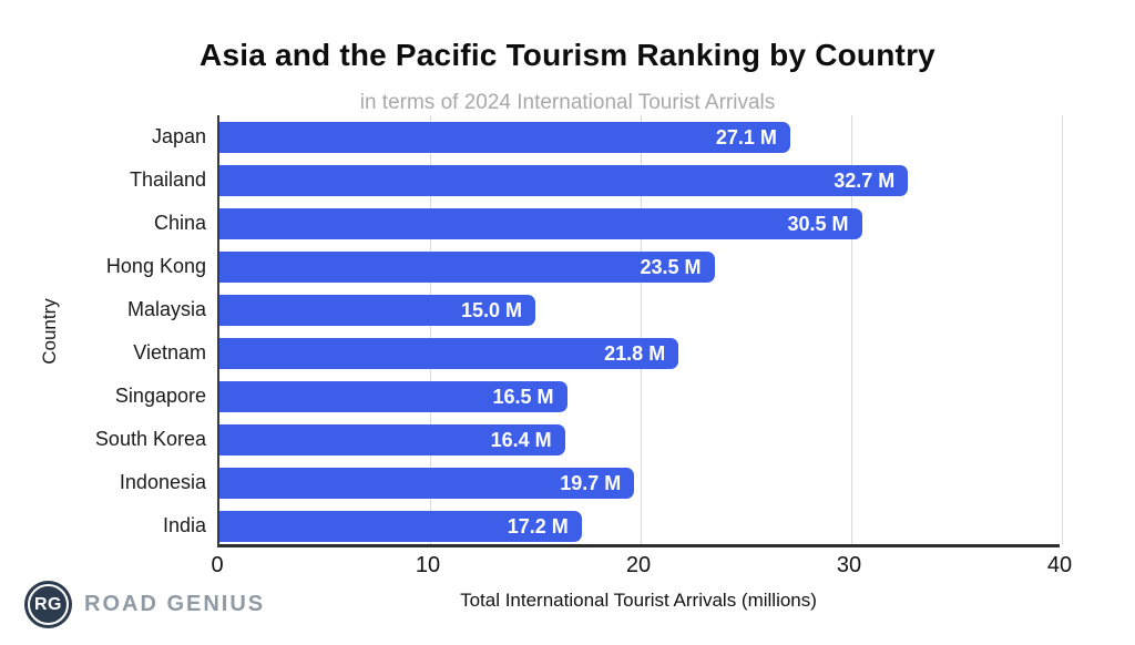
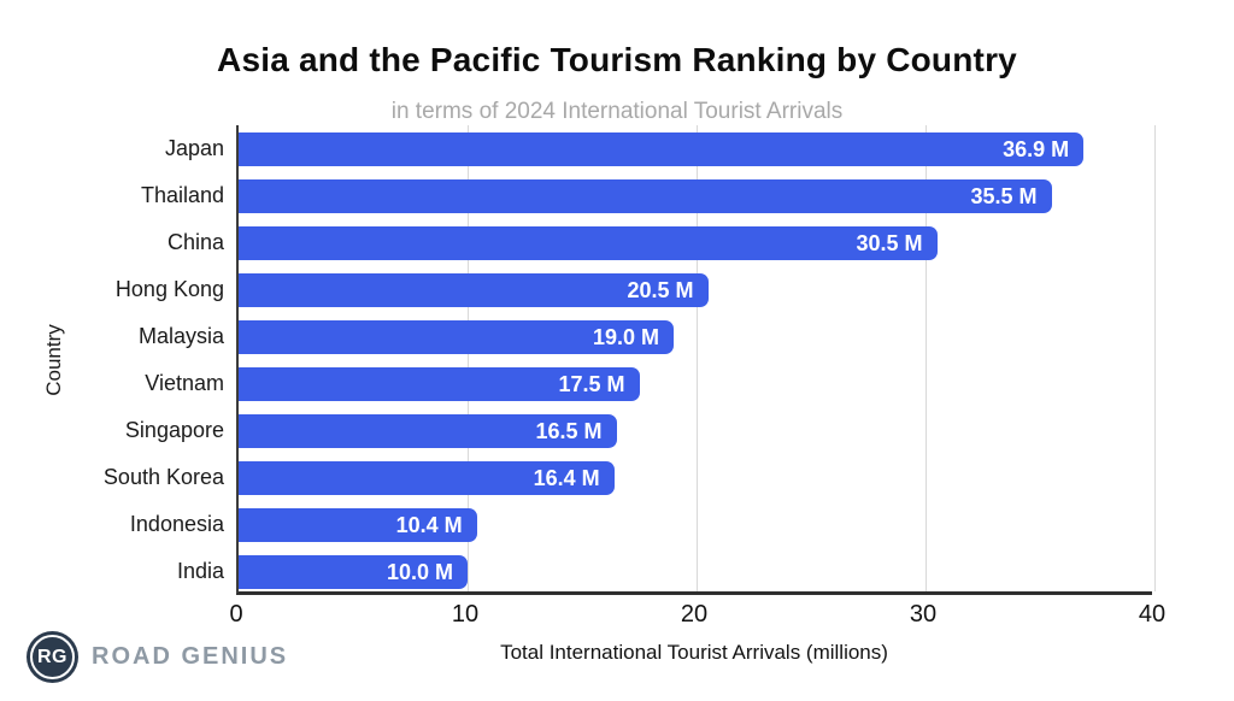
Japan: 27.1 -> 36.9
Thailand: 32.7 -> 35.5
Hong Kong: 23.5 -> 20.5
Malaysia: 15.0 -> 19.0
Vietnam: 21.8 -> 17.5
Indonesia: 19.7 -> 10.4
India: 17.2 -> 10.0
